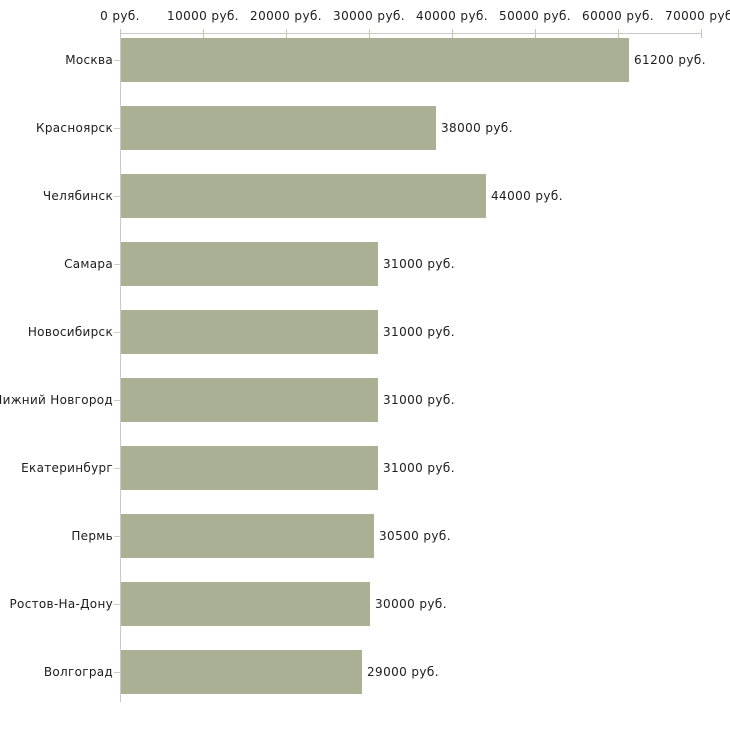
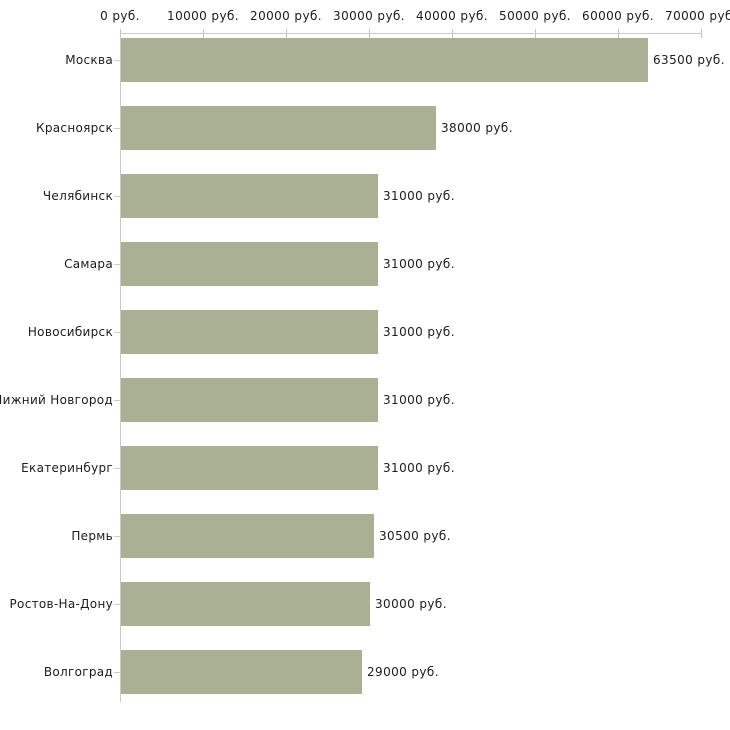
Москва: 61200 -> 63500
Челябинск: 44000 -> 31000
